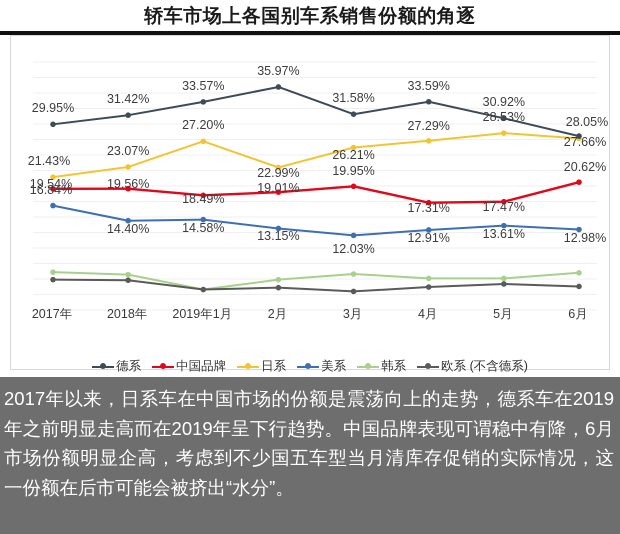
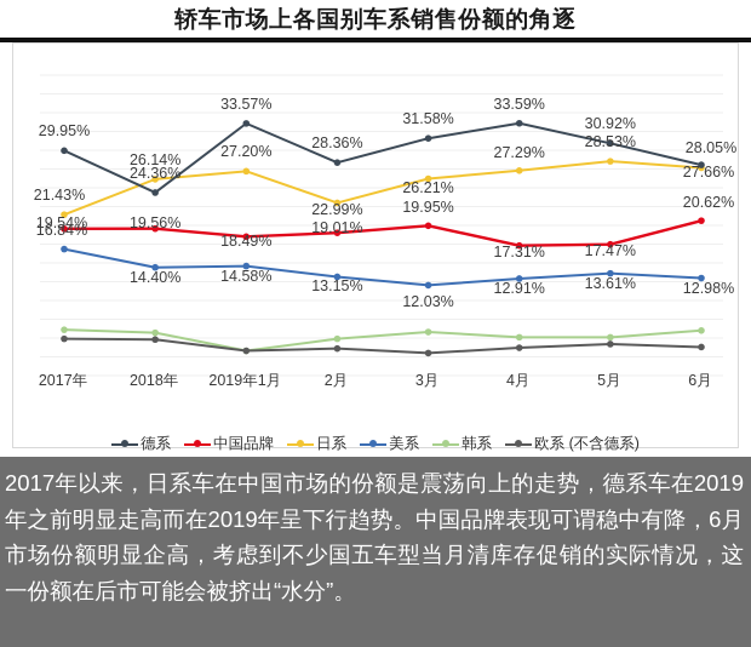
德系/2018年: 31.42% -> 24.36%
日系/2018年: 23.07% -> 26.14%
德系/2月: 35.97% -> 28.36%
